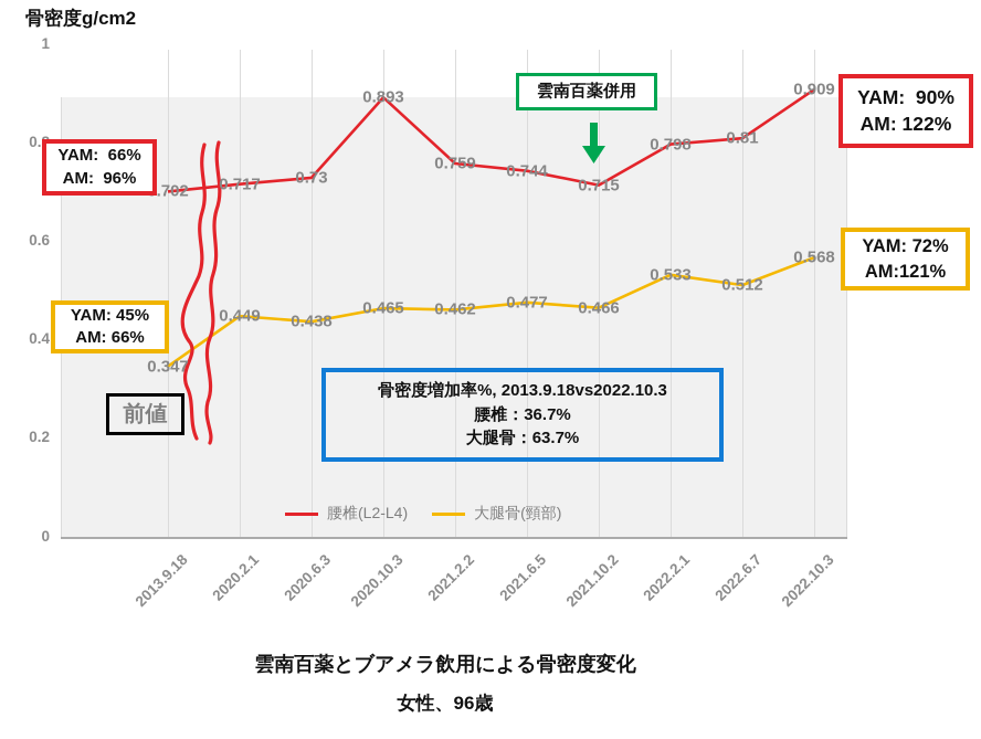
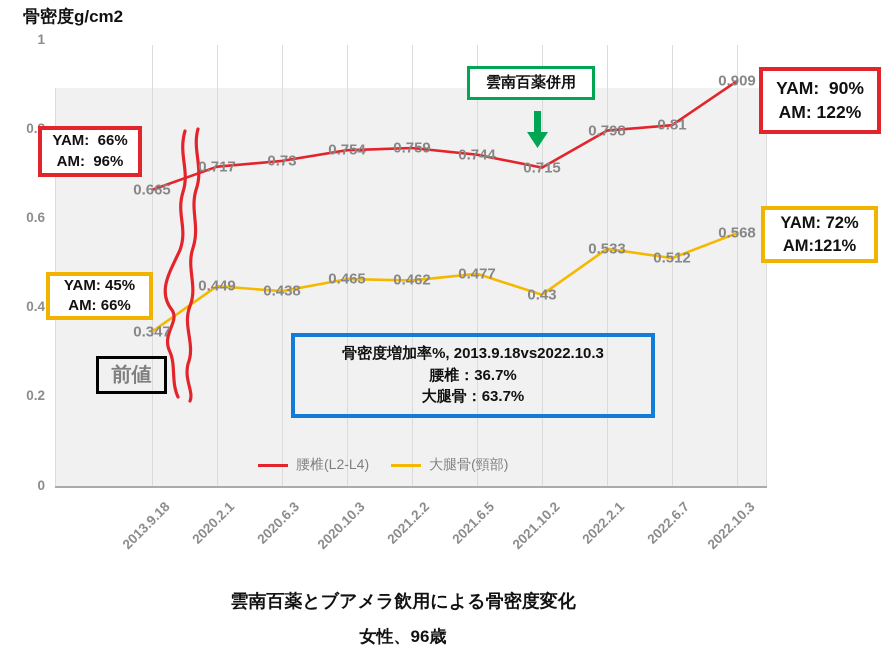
腰椎(L2-L4)/2013.9.18: 0.702 -> 0.665
腰椎(L2-L4)/2020.10.3: 0.893 -> 0.754
大腿骨(頸部)/2021.10.2: 0.466 -> 0.43
